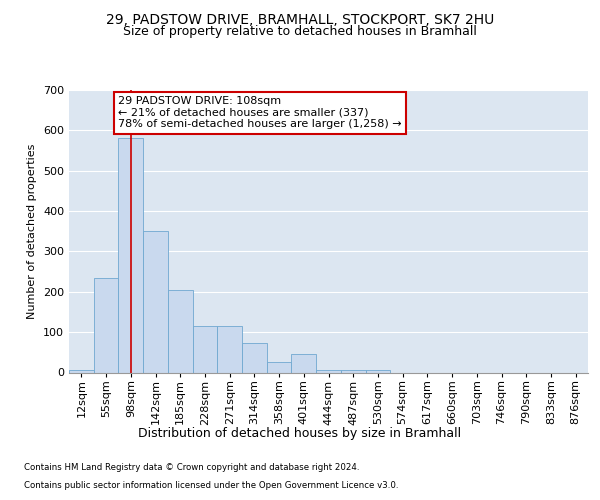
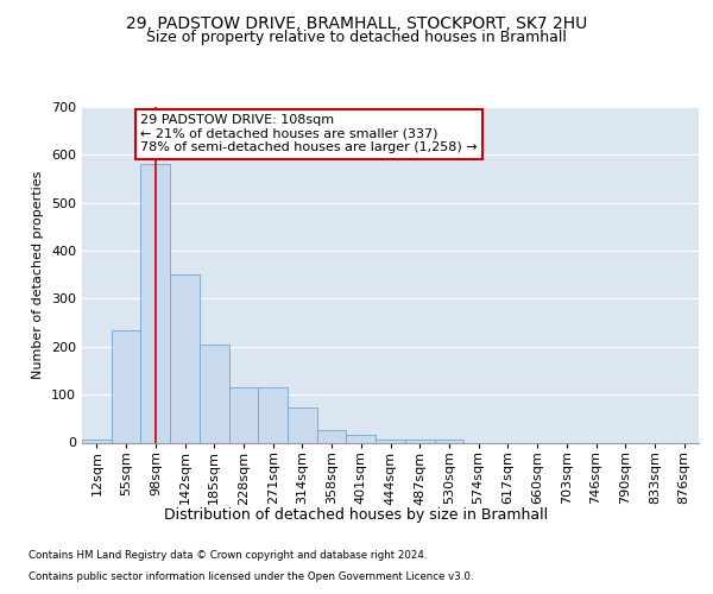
401sqm: 45 -> 15
